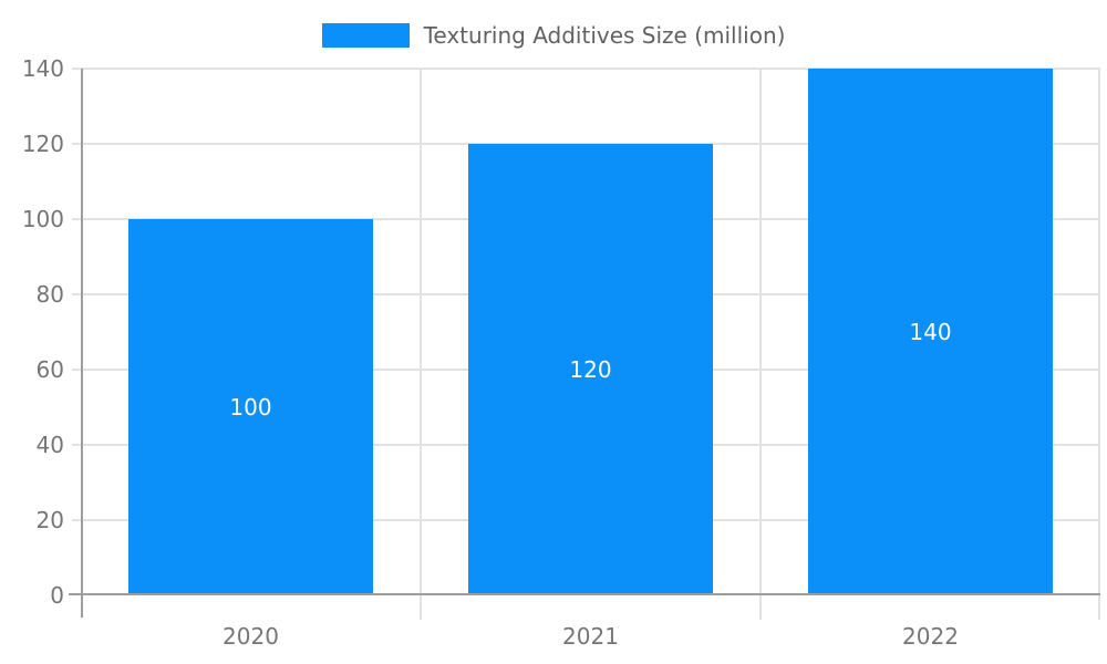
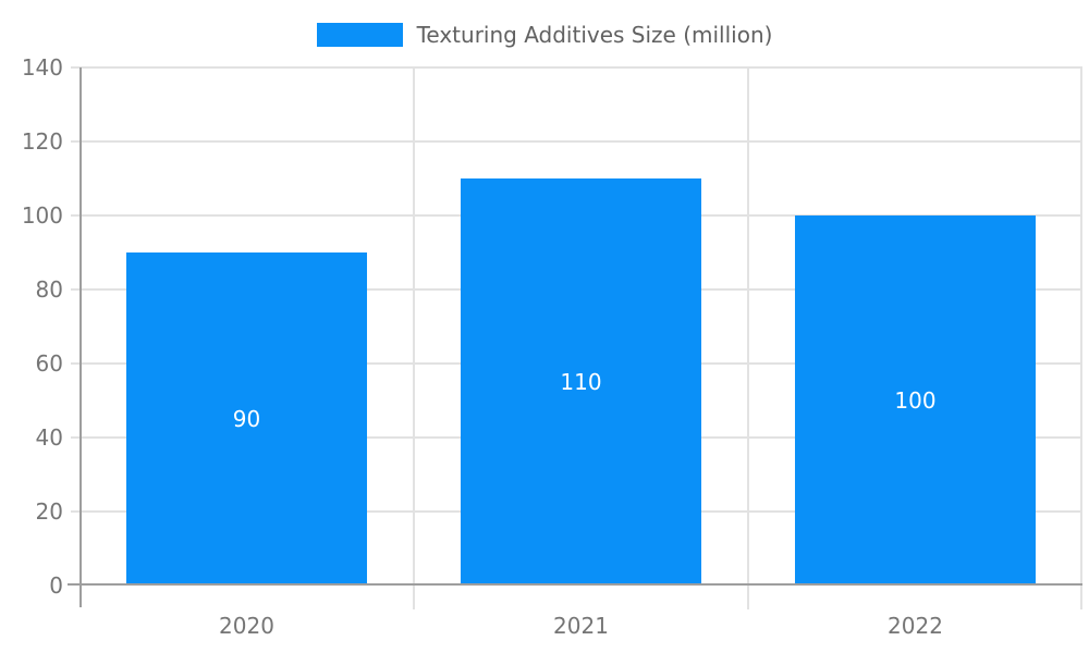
2020: 100 -> 90
2021: 120 -> 110
2022: 140 -> 100
